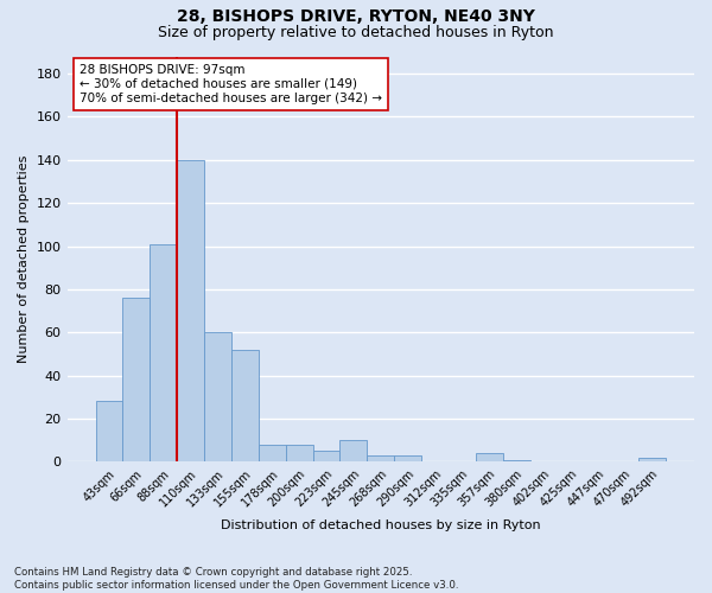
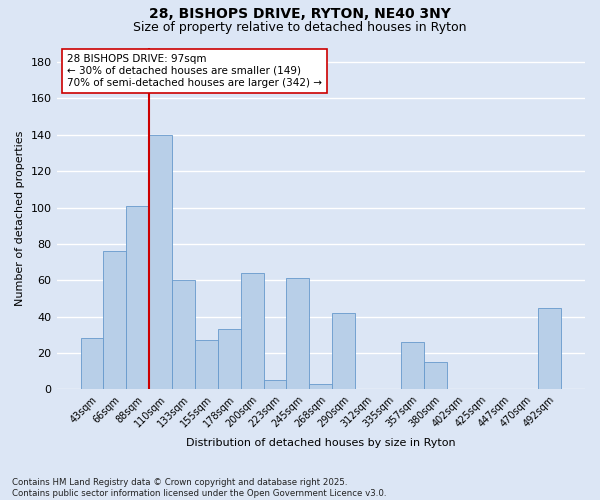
155sqm: 52 -> 27
178sqm: 8 -> 33
200sqm: 8 -> 64
245sqm: 10 -> 61
290sqm: 3 -> 42
357sqm: 4 -> 26
380sqm: 1 -> 15
492sqm: 2 -> 45
